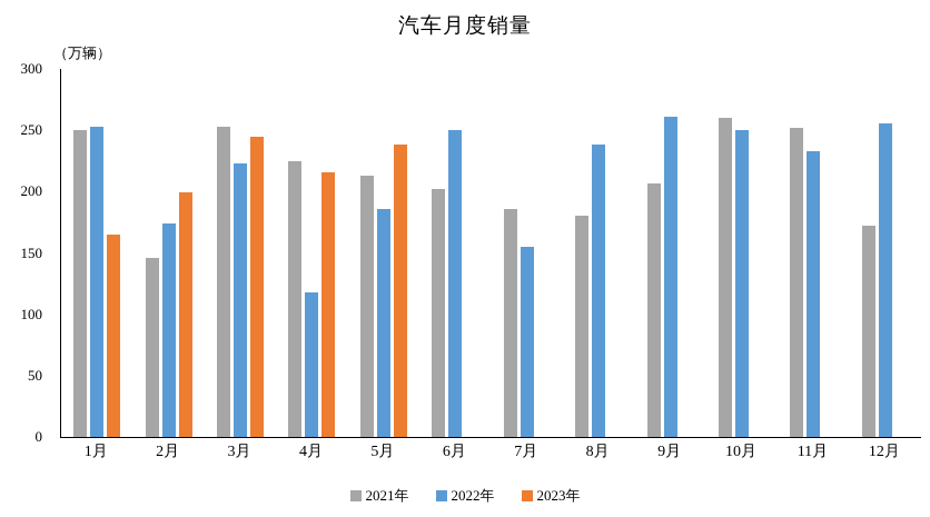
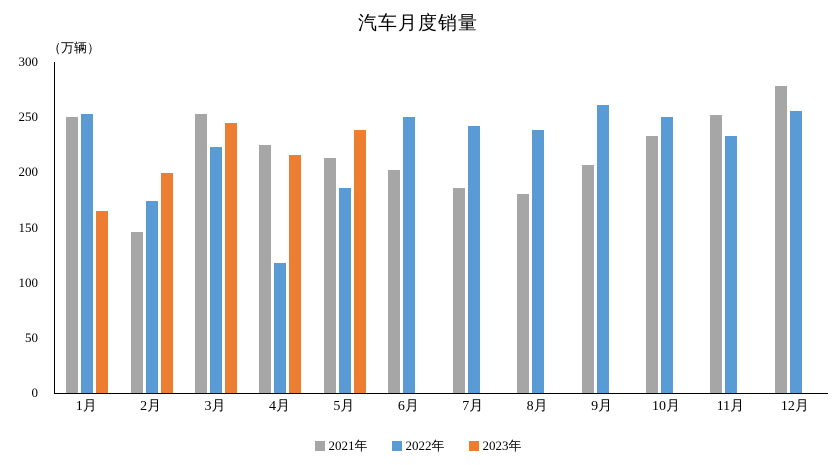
2022年/7月: 155 -> 242
2021年/10月: 260 -> 233
2021年/12月: 172 -> 278
